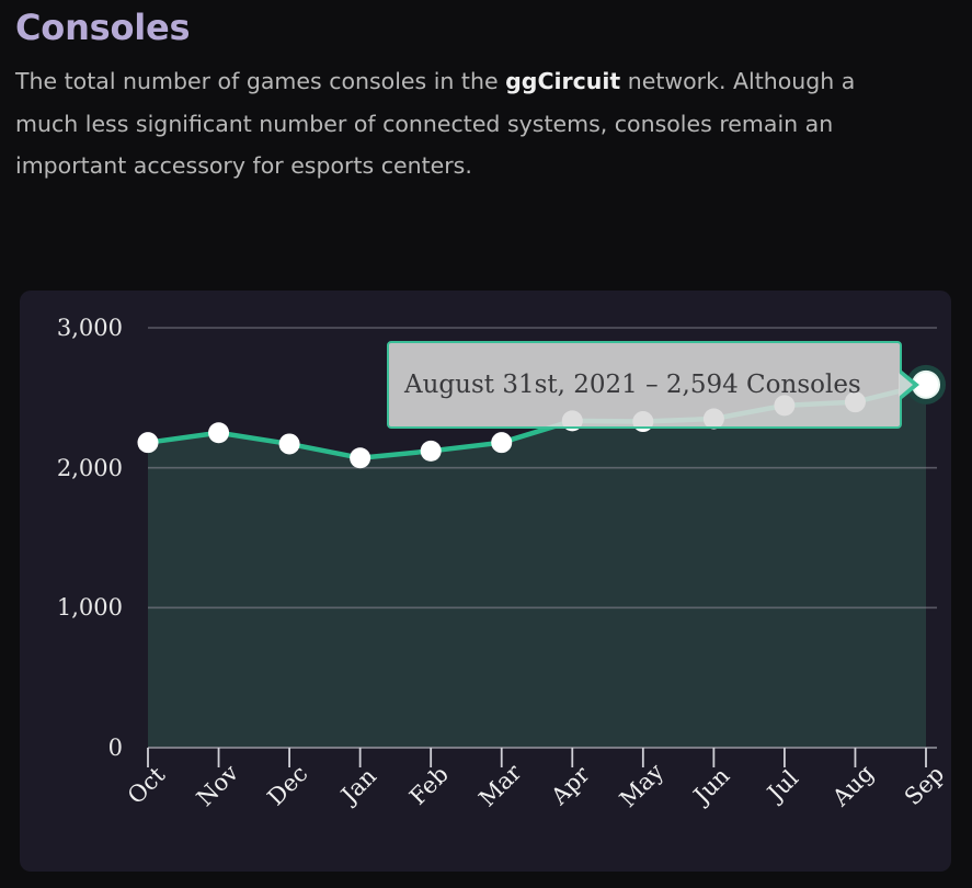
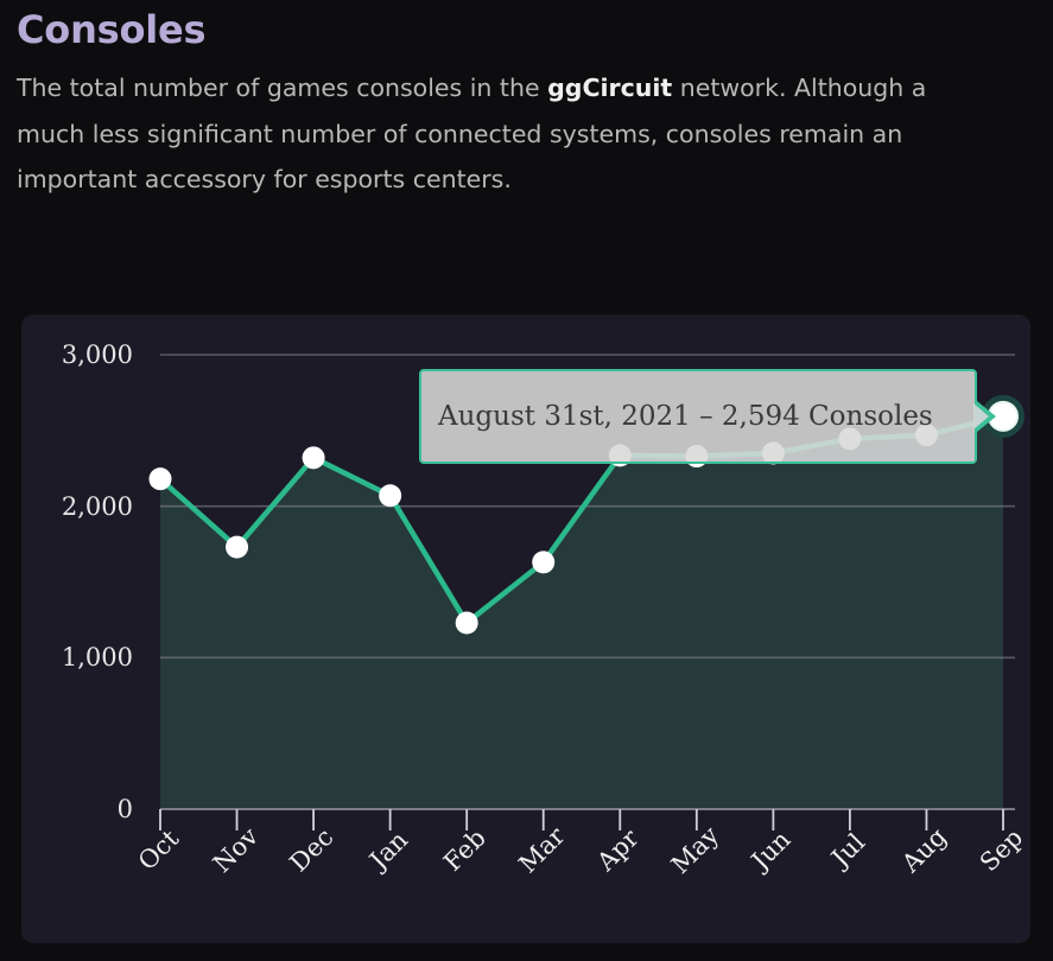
Nov: 2250 -> 1730
Dec: 2170 -> 2320
Feb: 2120 -> 1230
Mar: 2180 -> 1630
